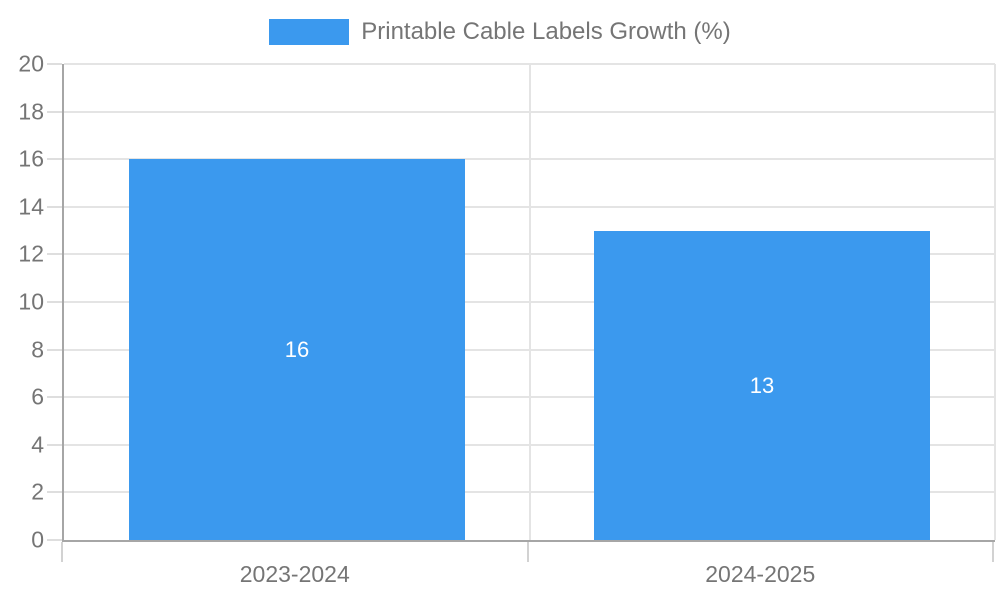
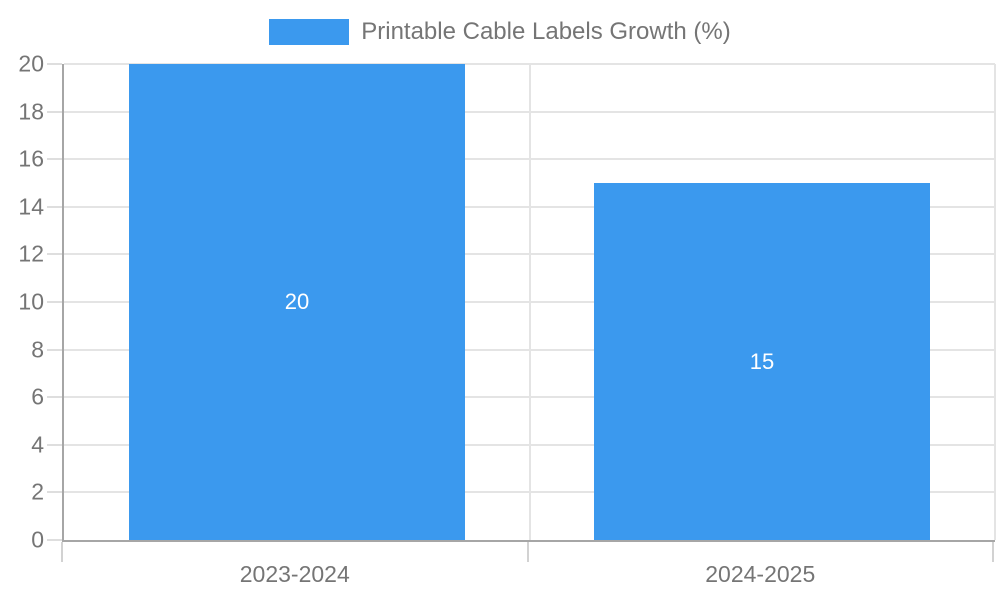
2023-2024: 16 -> 20
2024-2025: 13 -> 15
